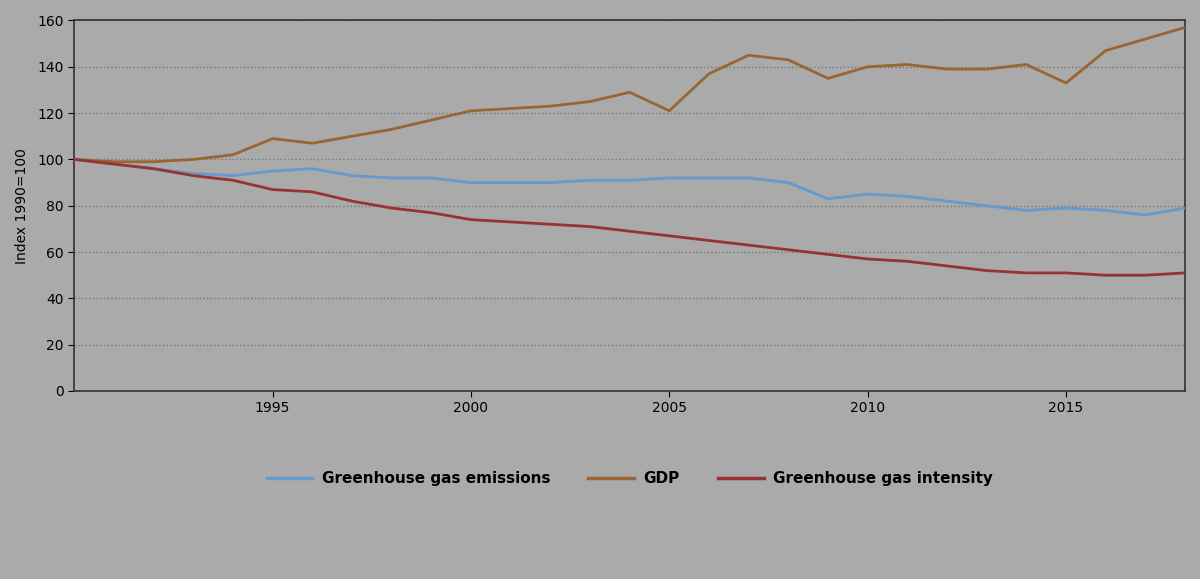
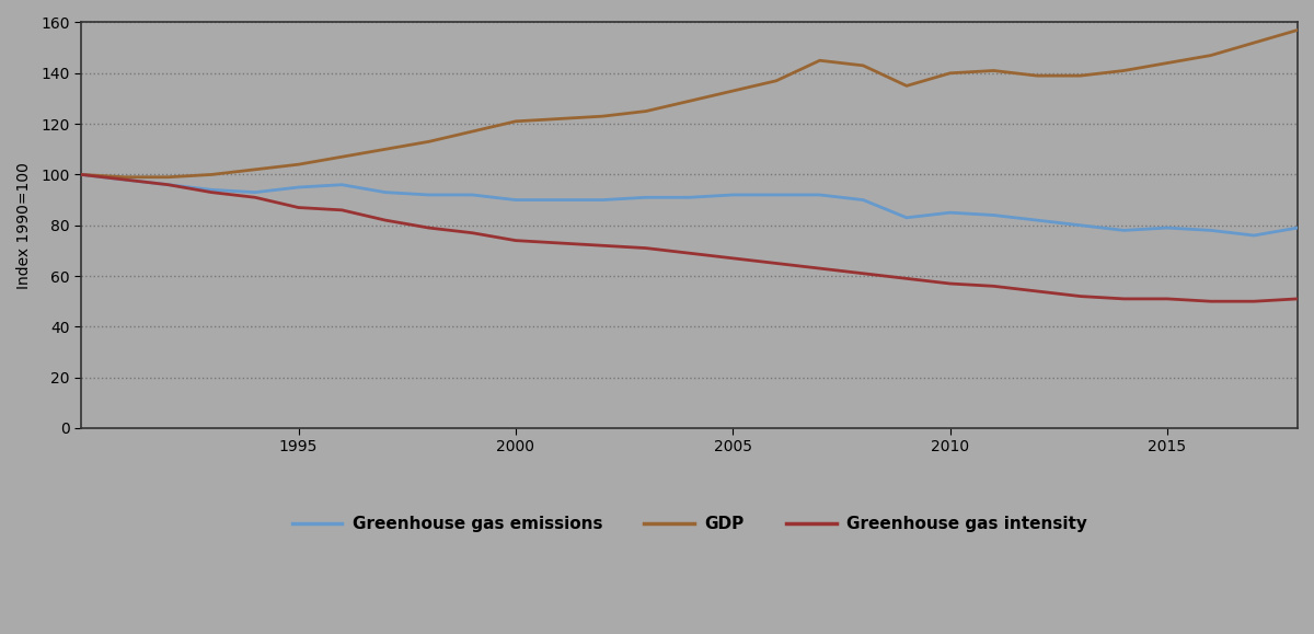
GDP/1995: 109 -> 104
GDP/2005: 121 -> 133
GDP/2015: 133 -> 144
